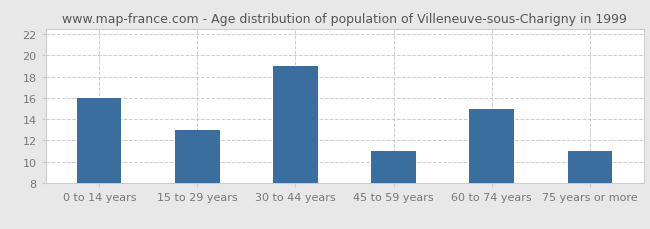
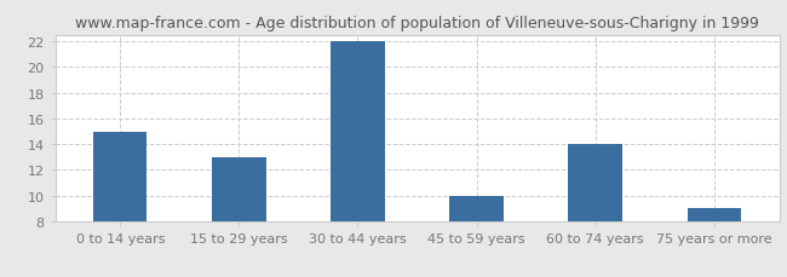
0 to 14 years: 16 -> 15
30 to 44 years: 19 -> 22
45 to 59 years: 11 -> 10
60 to 74 years: 15 -> 14
75 years or more: 11 -> 9
